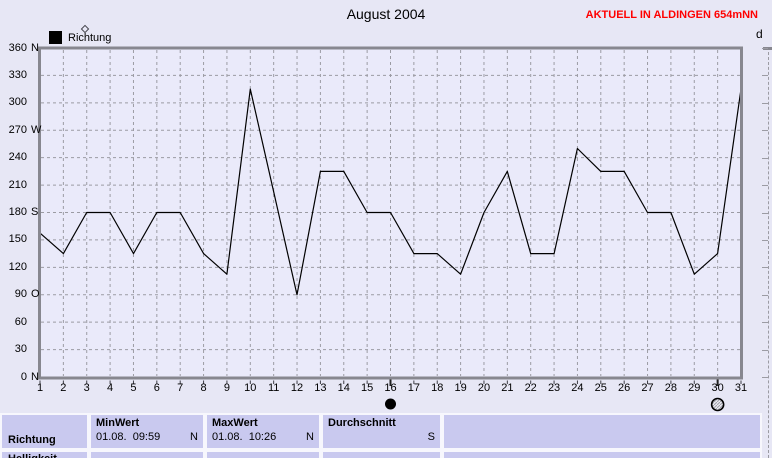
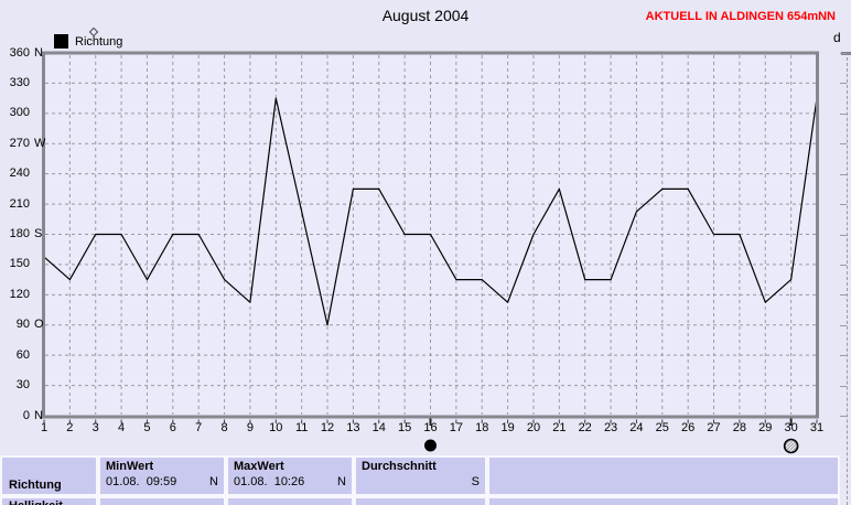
24: 250 -> 200
